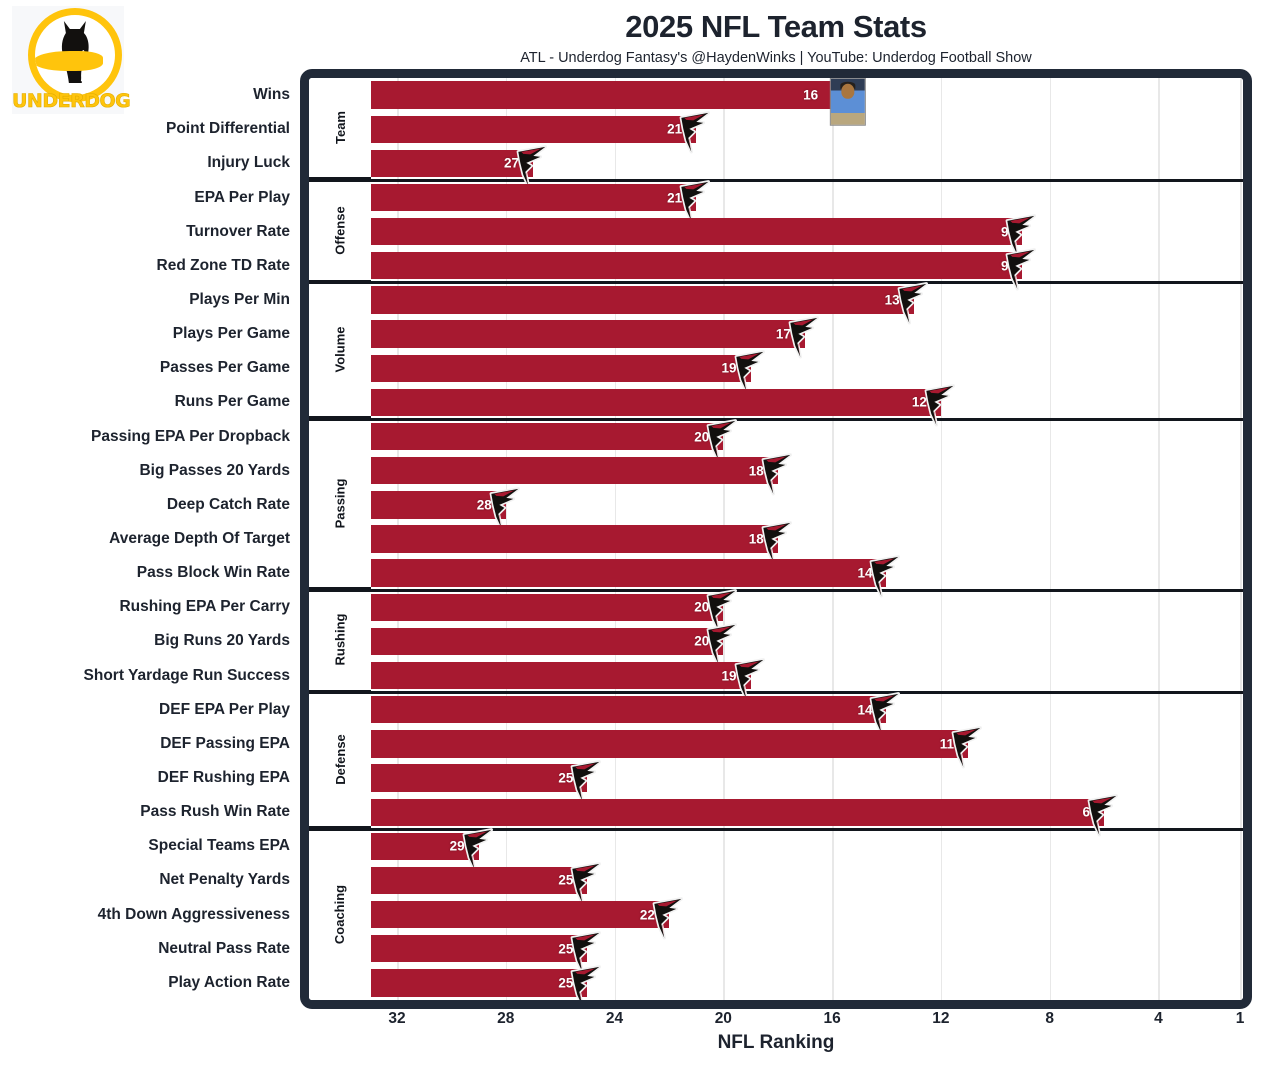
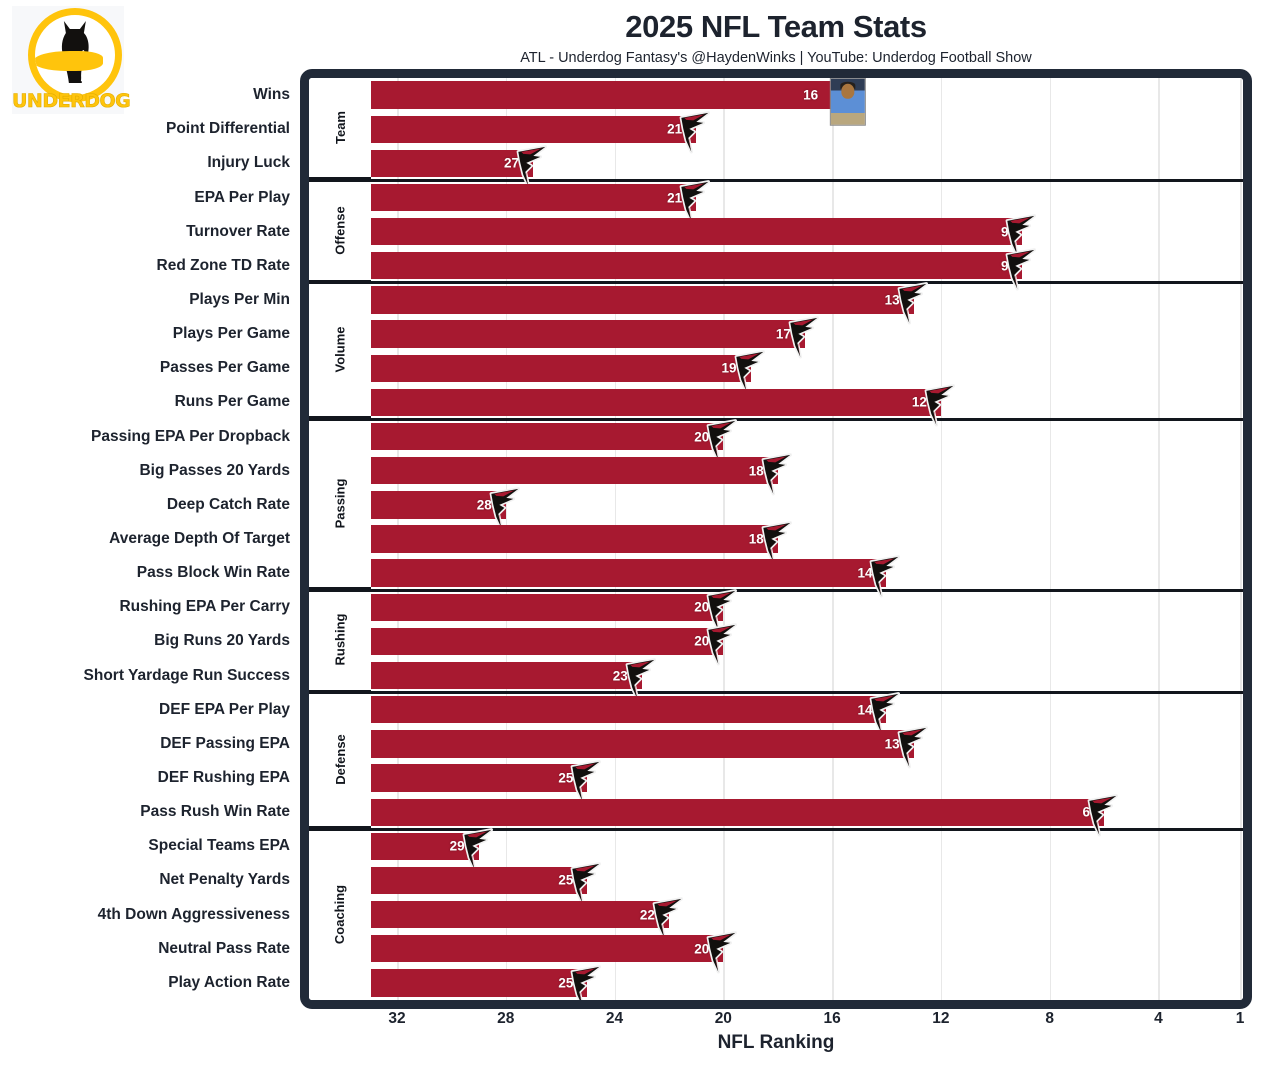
Short Yardage Run Success: 19 -> 23
DEF Passing EPA: 11 -> 13
Neutral Pass Rate: 25 -> 20
